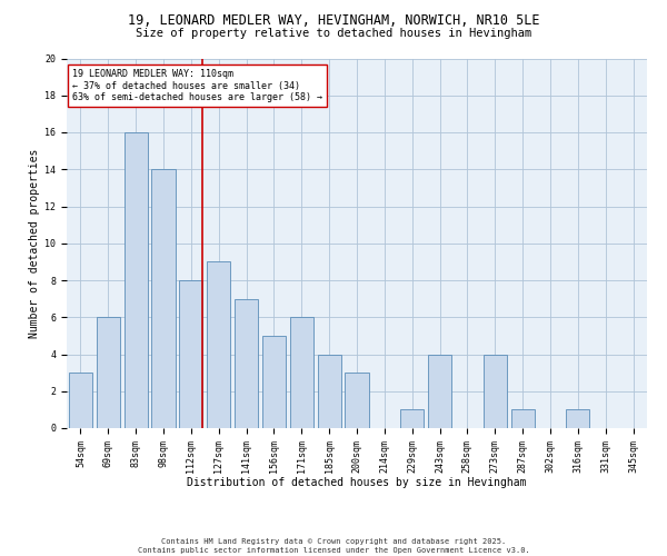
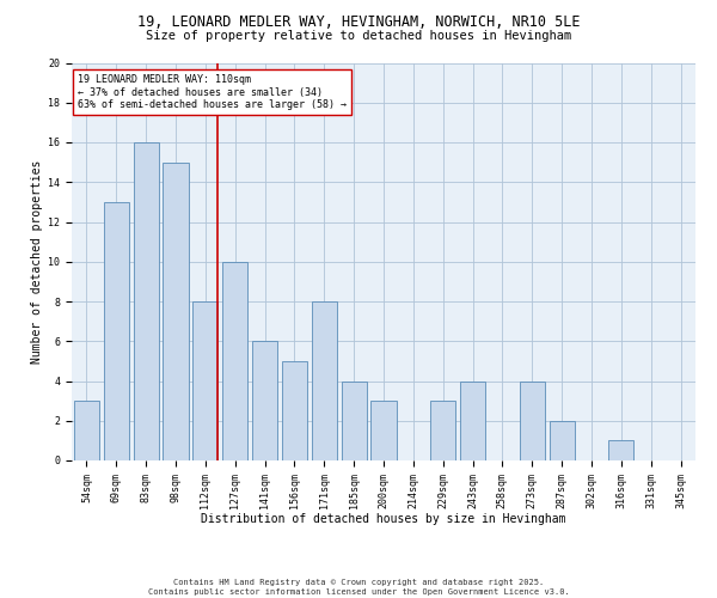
69sqm: 6 -> 13
98sqm: 14 -> 15
127sqm: 9 -> 10
141sqm: 7 -> 6
171sqm: 6 -> 8
229sqm: 1 -> 3
287sqm: 1 -> 2
